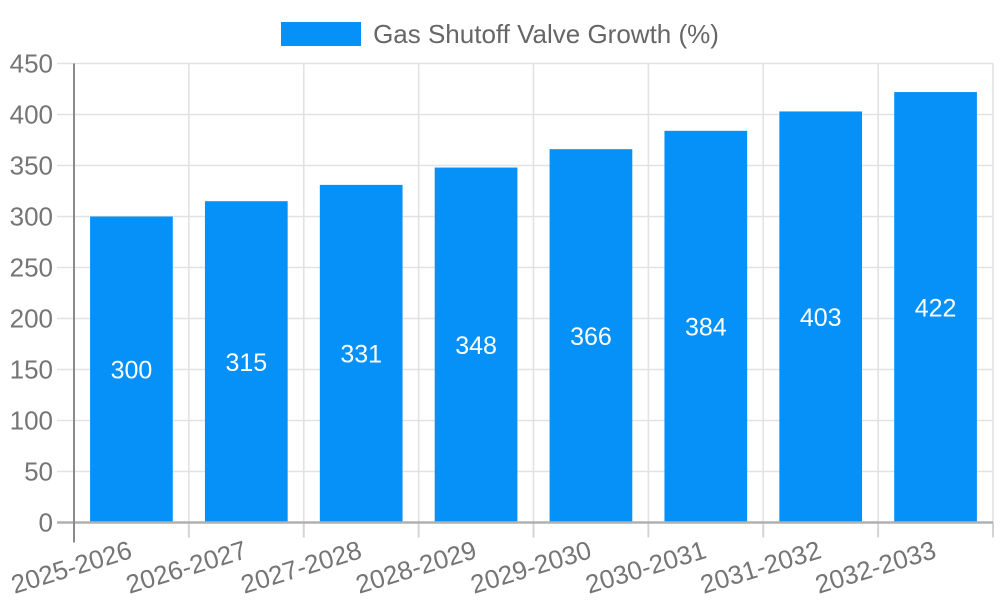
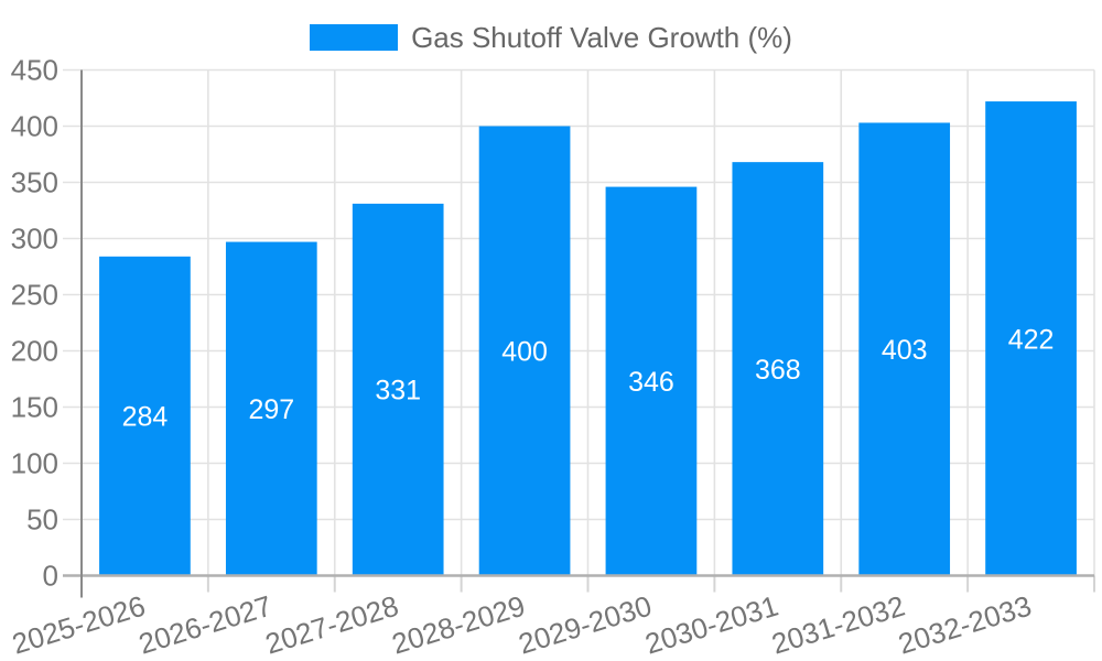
2025-2026: 300 -> 284
2026-2027: 315 -> 297
2028-2029: 348 -> 400
2029-2030: 366 -> 346
2030-2031: 384 -> 368
